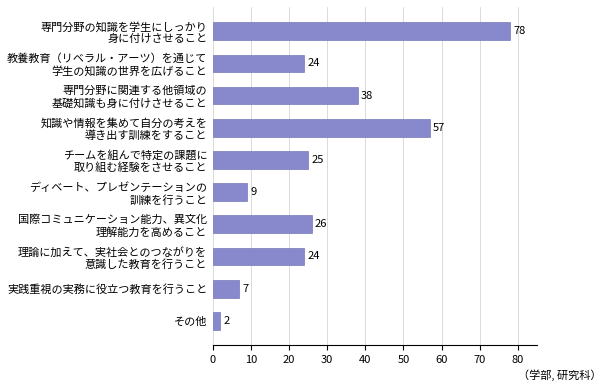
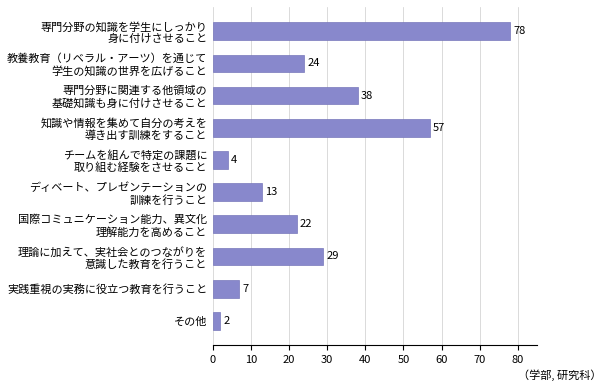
チームを組んで特定の課題に 取り組む経験をさせること: 25 -> 4
ディベート、プレゼンテーションの 訓練を行うこと: 9 -> 13
国際コミュニケーション能力、異文化 理解能力を高めること: 26 -> 22
理論に加えて、実社会とのつながりを 意識した教育を行うこと: 24 -> 29
